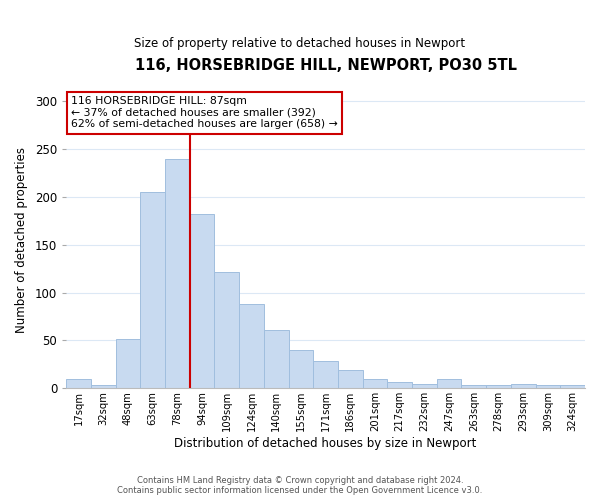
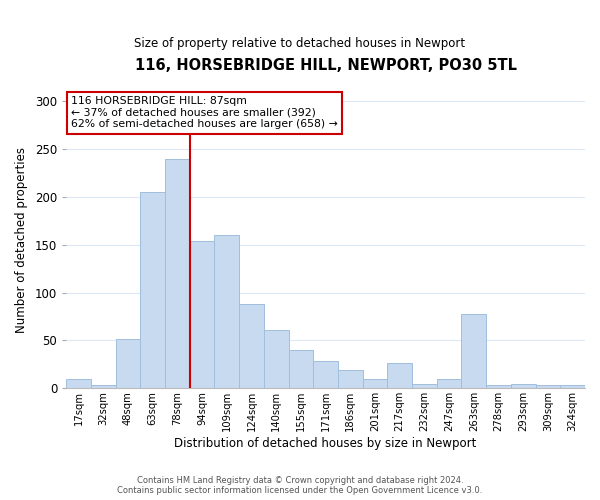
94sqm: 182 -> 154
109sqm: 122 -> 160
217sqm: 7 -> 26
263sqm: 3 -> 78
